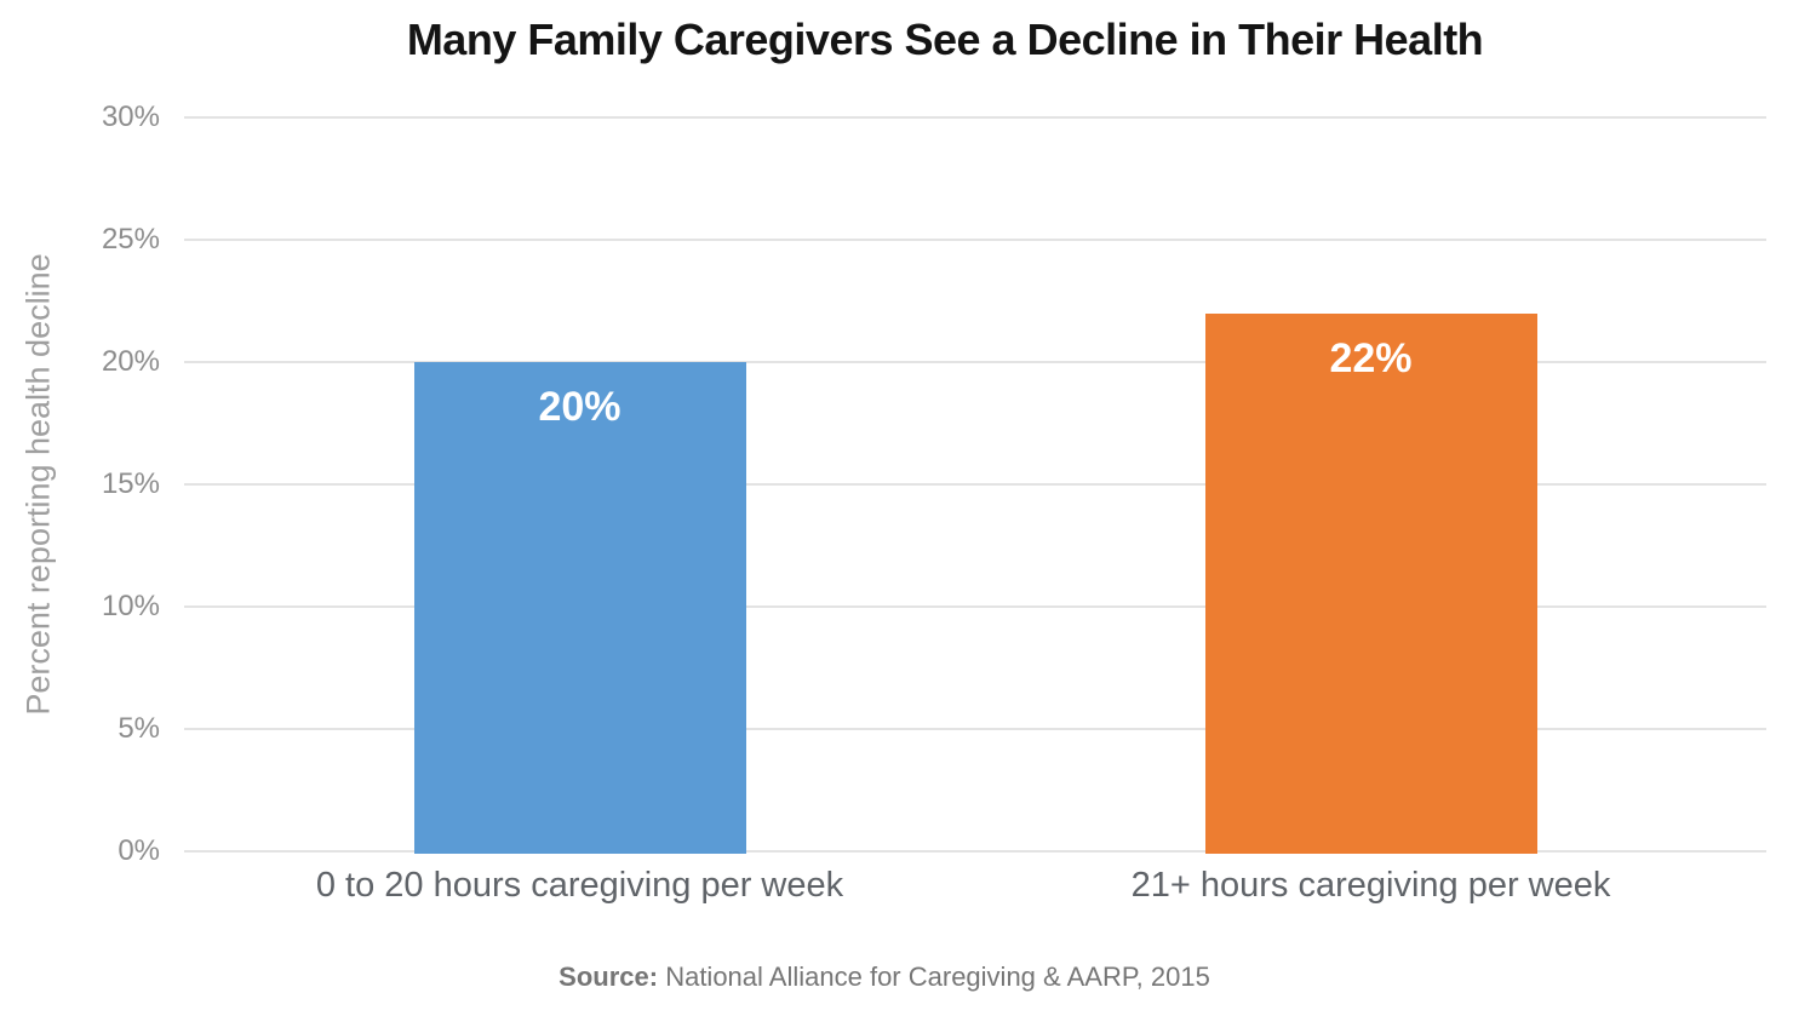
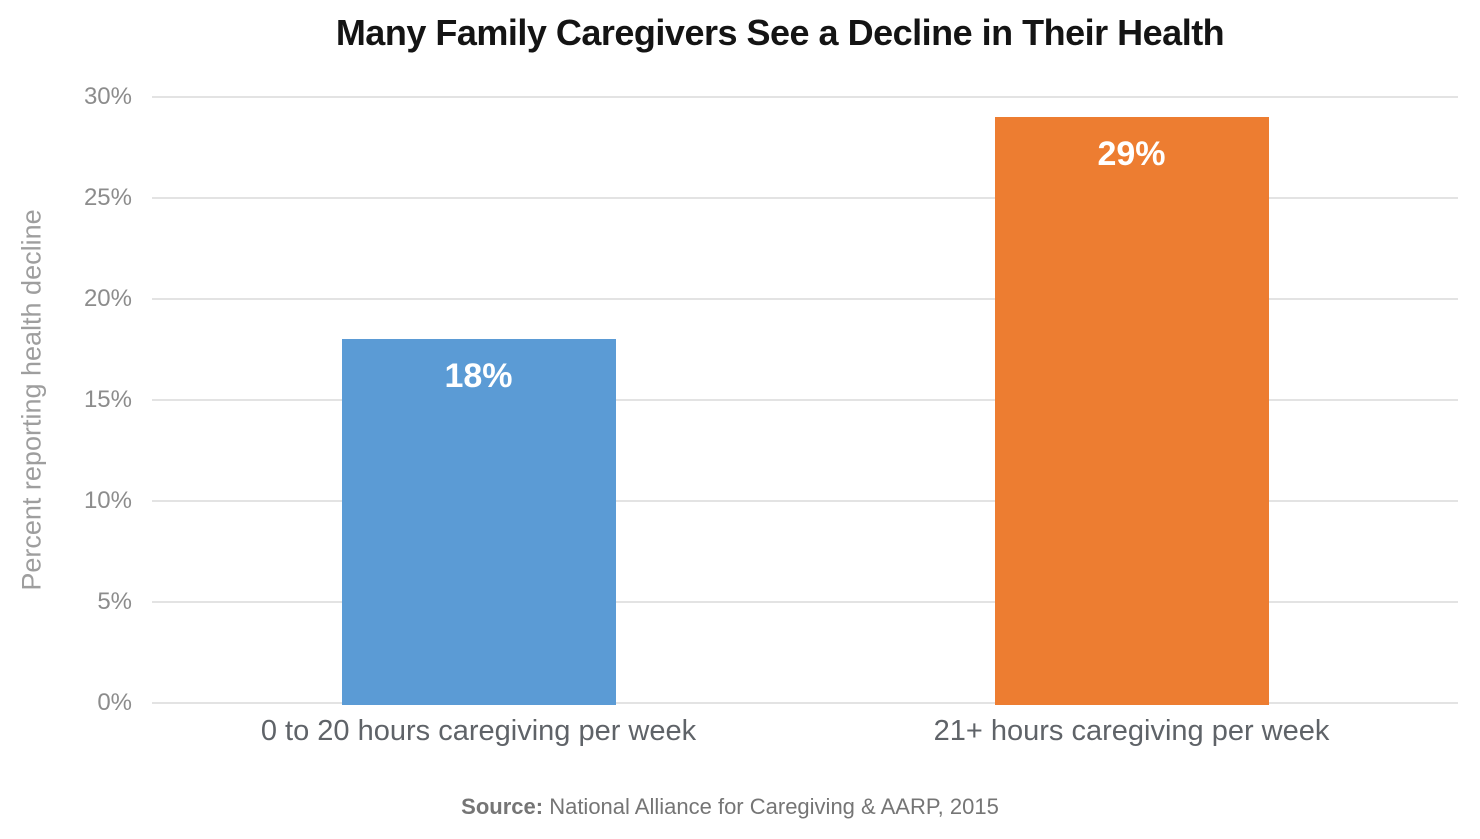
0 to 20 hours caregiving per week: 20% -> 18%
21+ hours caregiving per week: 22% -> 29%
